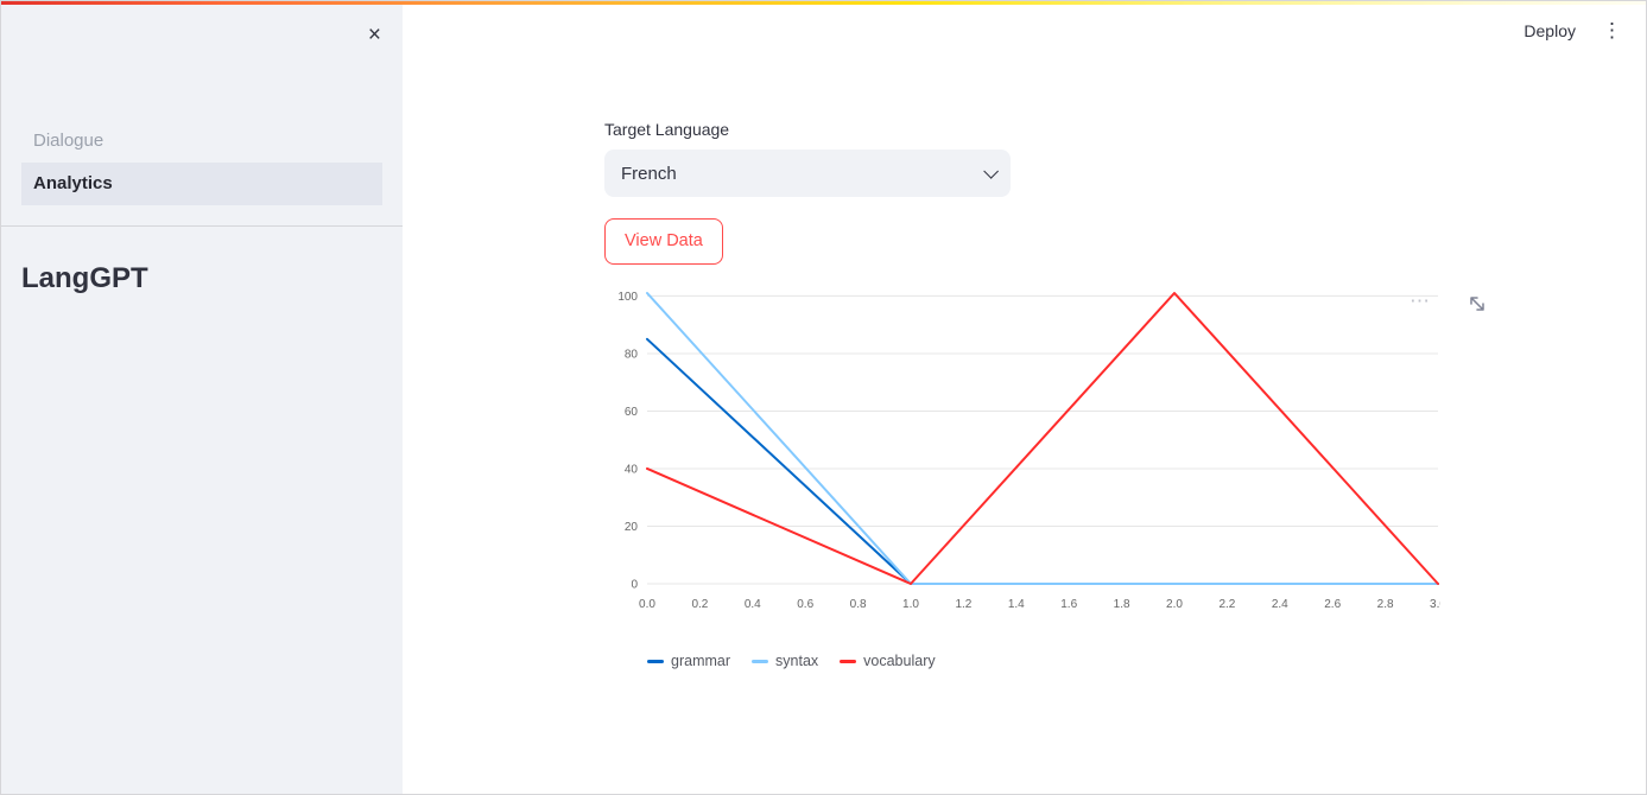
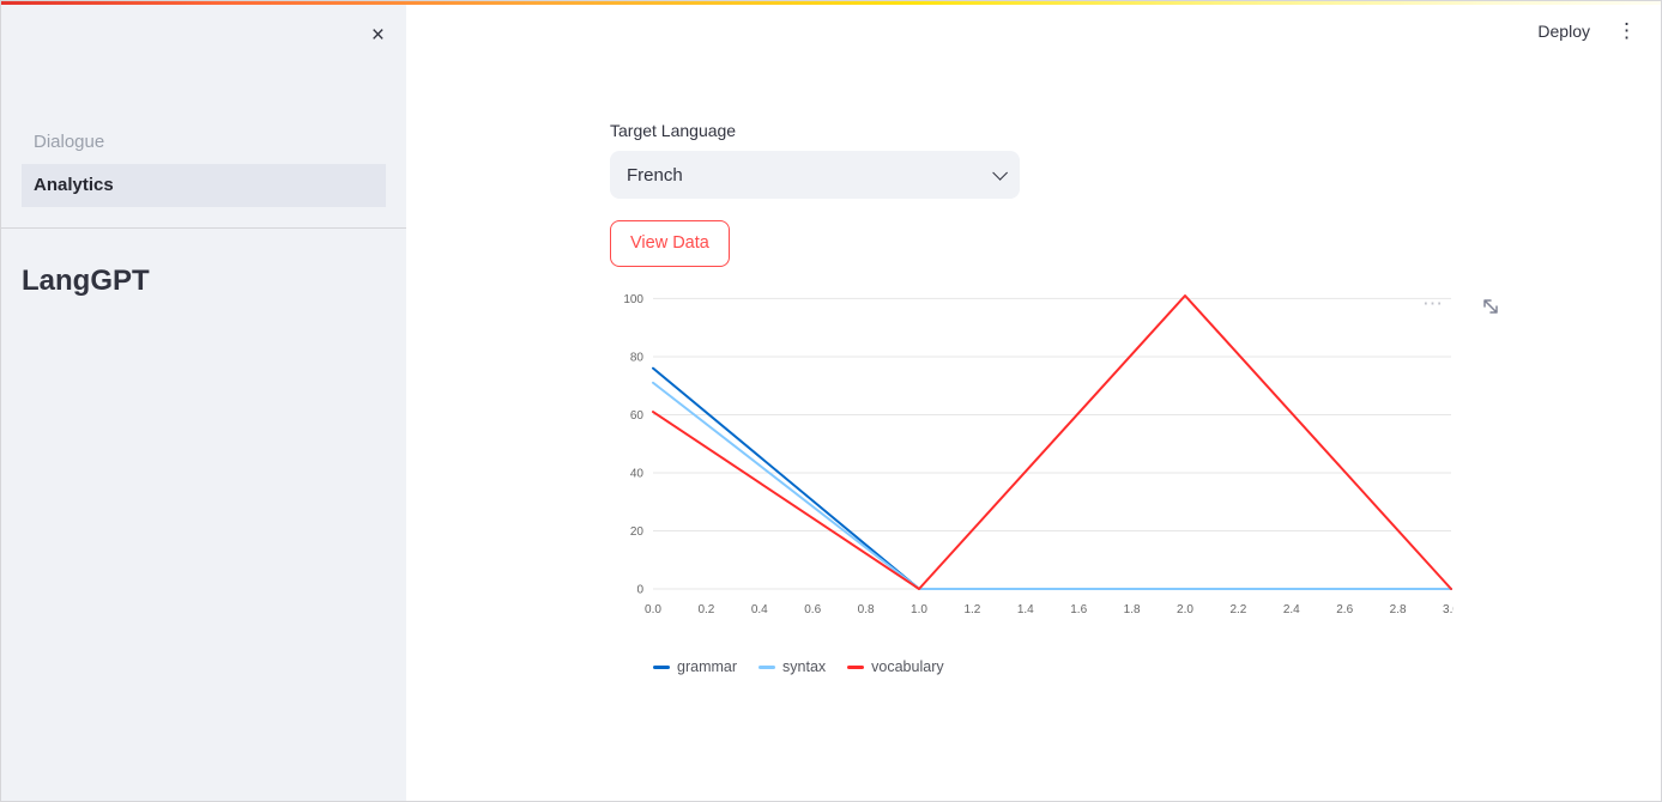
grammar/0: 85 -> 76
syntax/0: 101 -> 71
vocabulary/0: 40 -> 61
